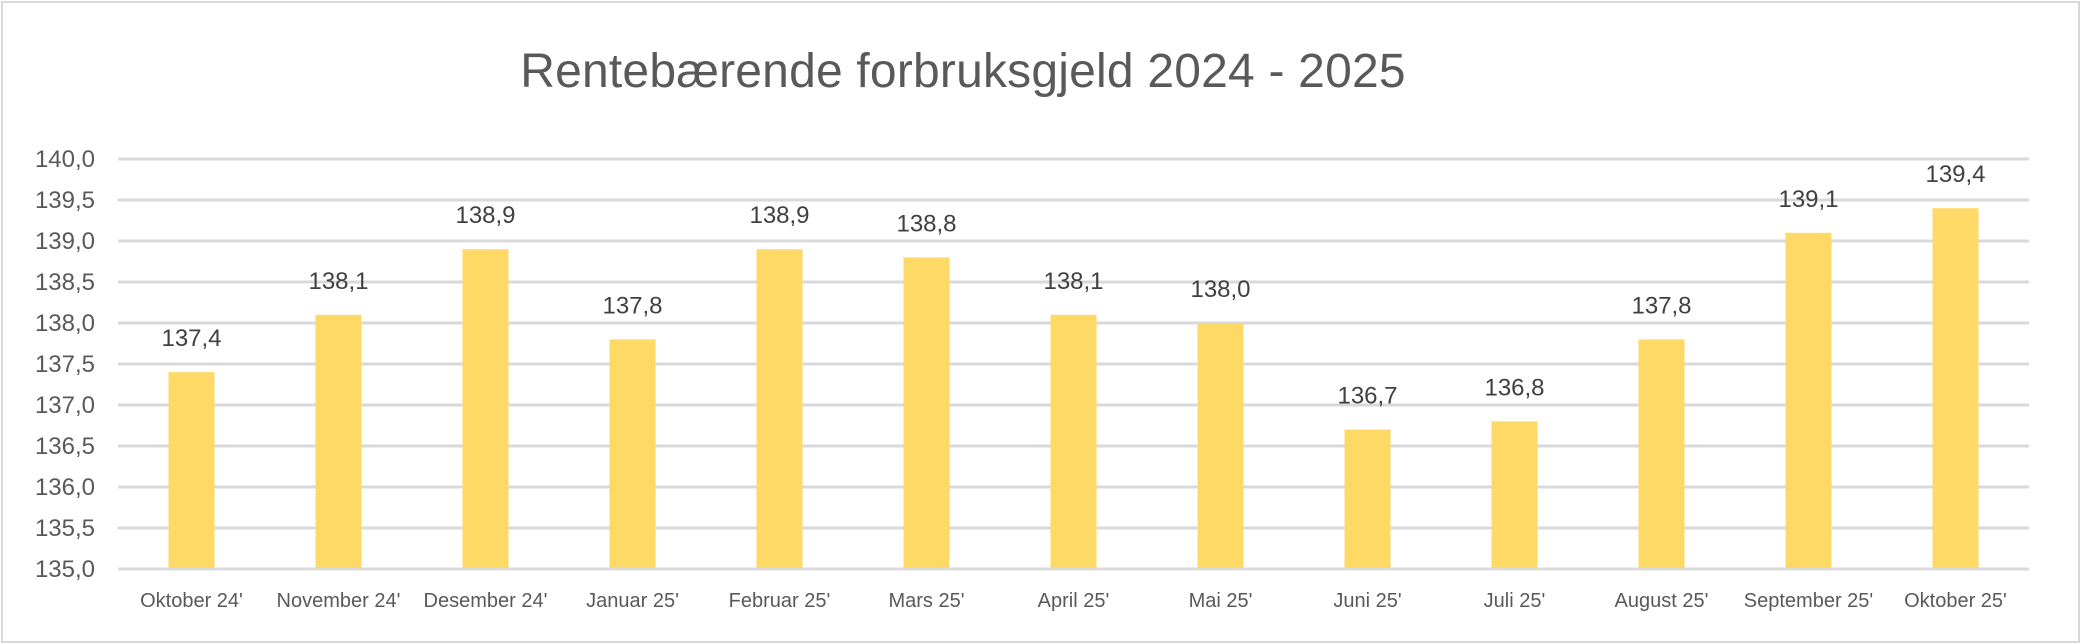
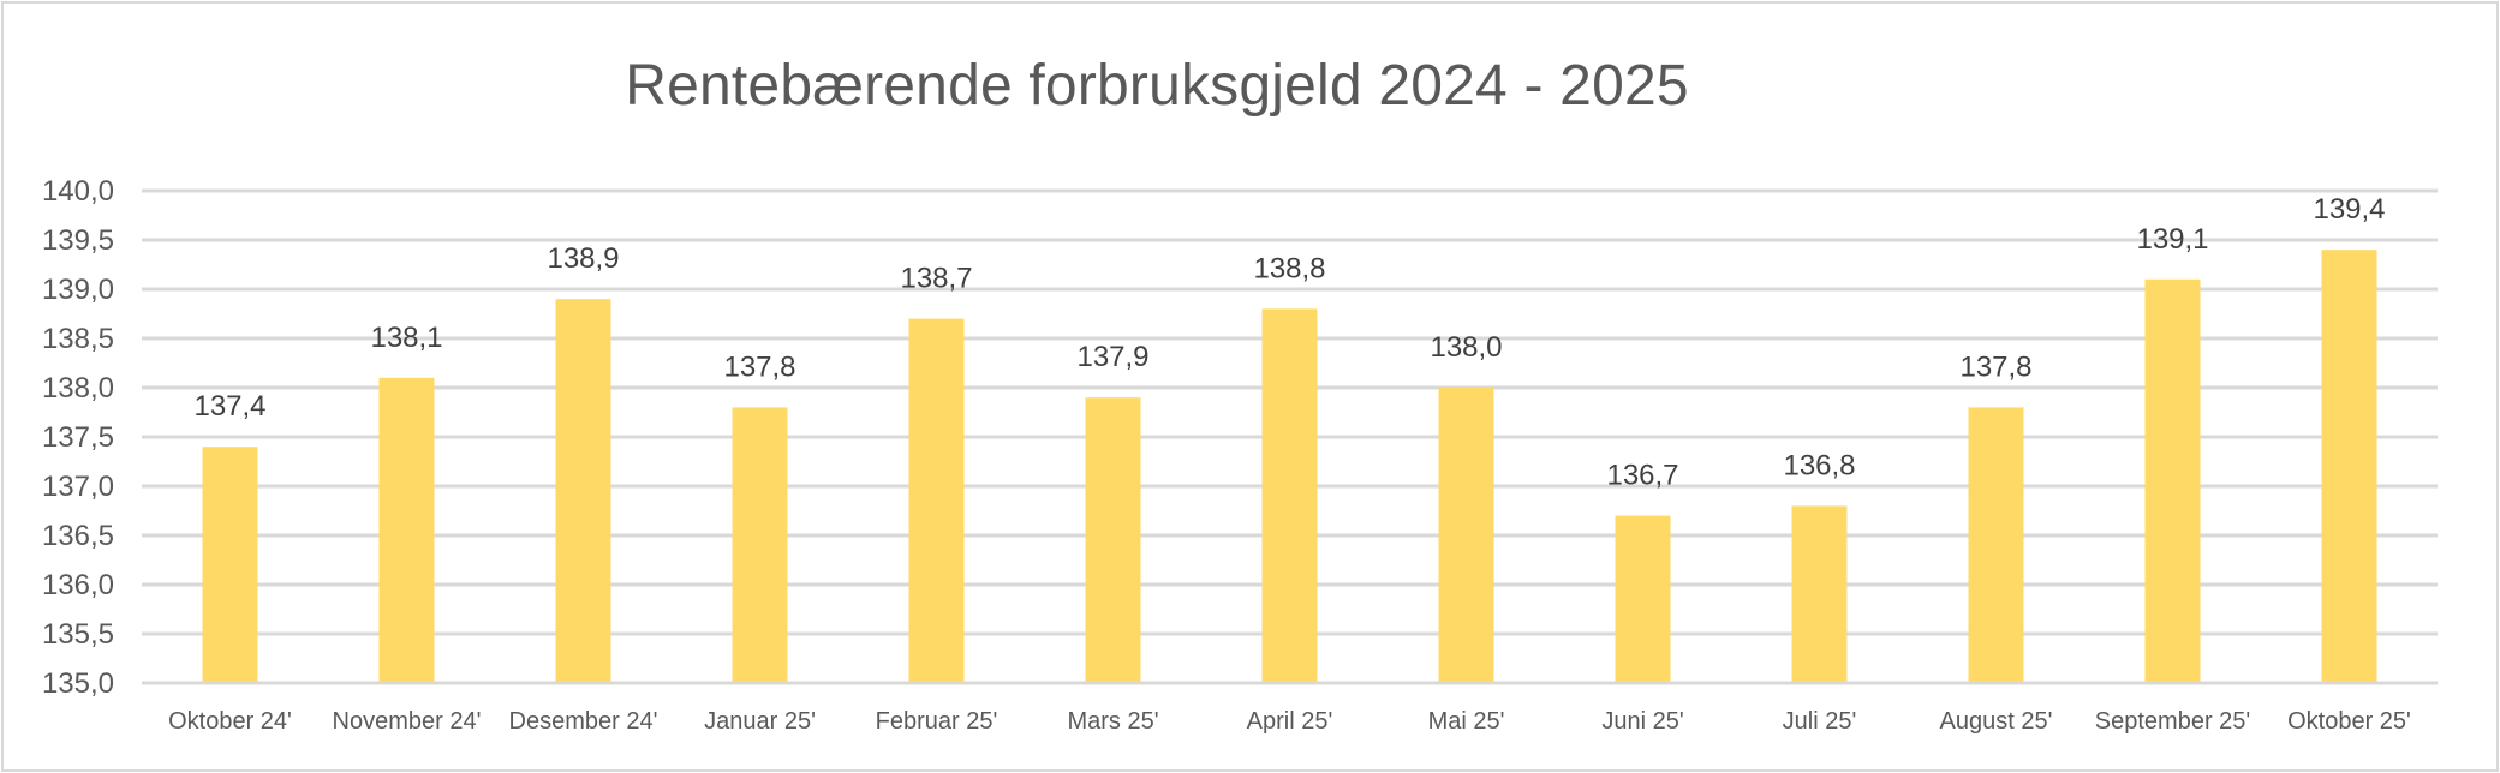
Februar 25': 138,9 -> 138,7
Mars 25': 138,8 -> 137,9
April 25': 138,1 -> 138,8
